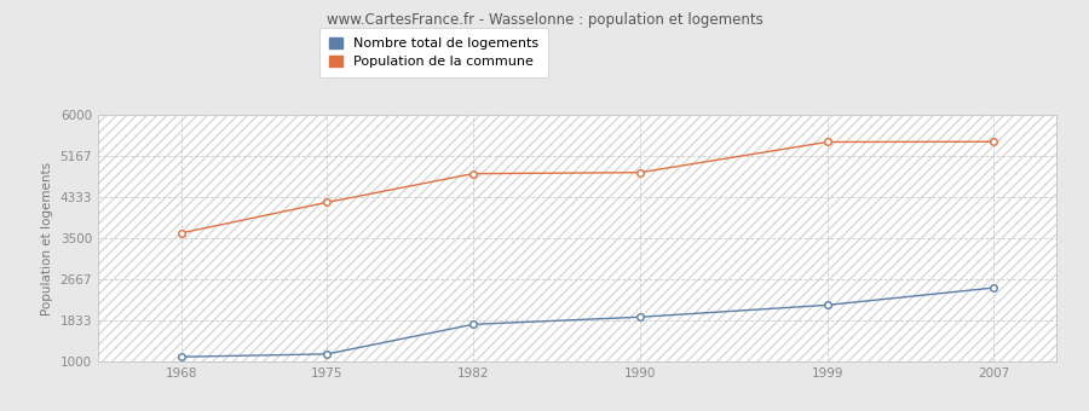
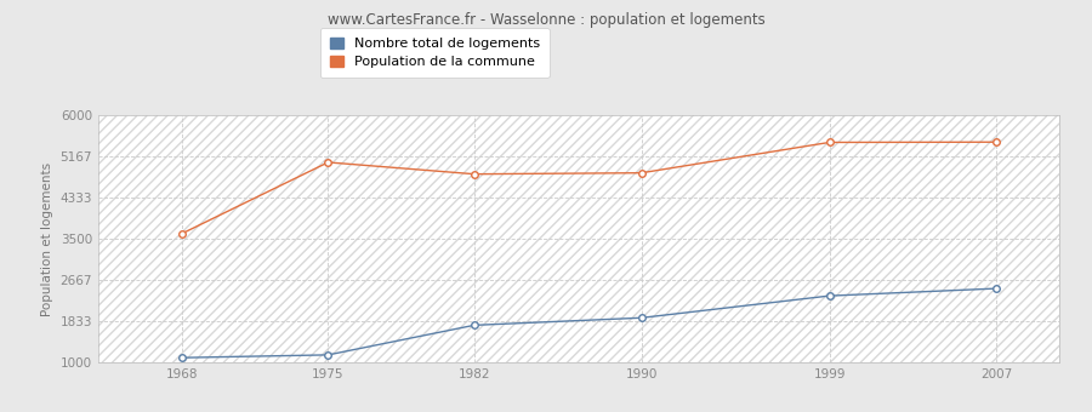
Population de la commune/1975: 4230 -> 5050
Nombre total de logements/1999: 2150 -> 2350
